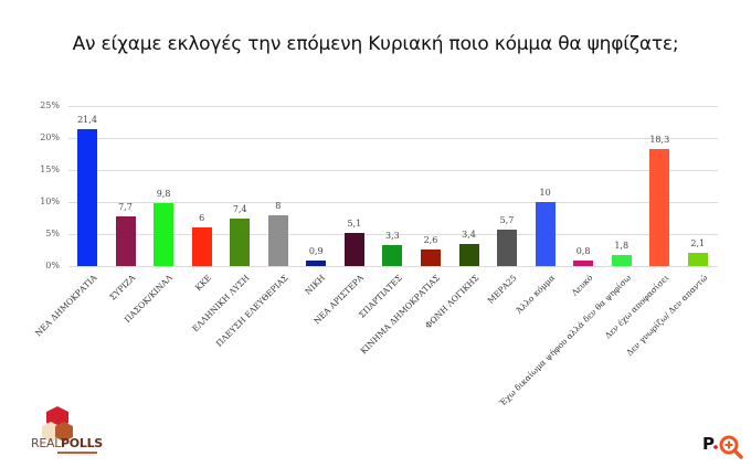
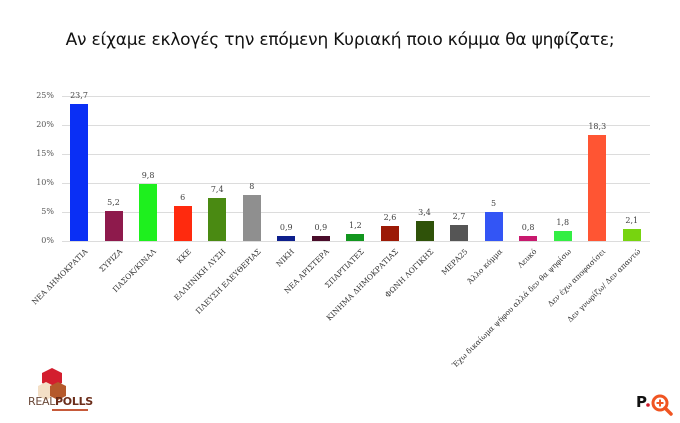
ΝΕΑ ΔΗΜΟΚΡΑΤΙΑ: 21,4 -> 23,7
ΣΥΡΙΖΑ: 7,7 -> 5,2
ΝΕΑ ΑΡΙΣΤΕΡΑ: 5,1 -> 0,9
ΣΠΑΡΤΙΑΤΕΣ: 3,3 -> 1,2
ΜΕΡΑ25: 5,7 -> 2,7
Άλλο κόμμα: 10 -> 5
